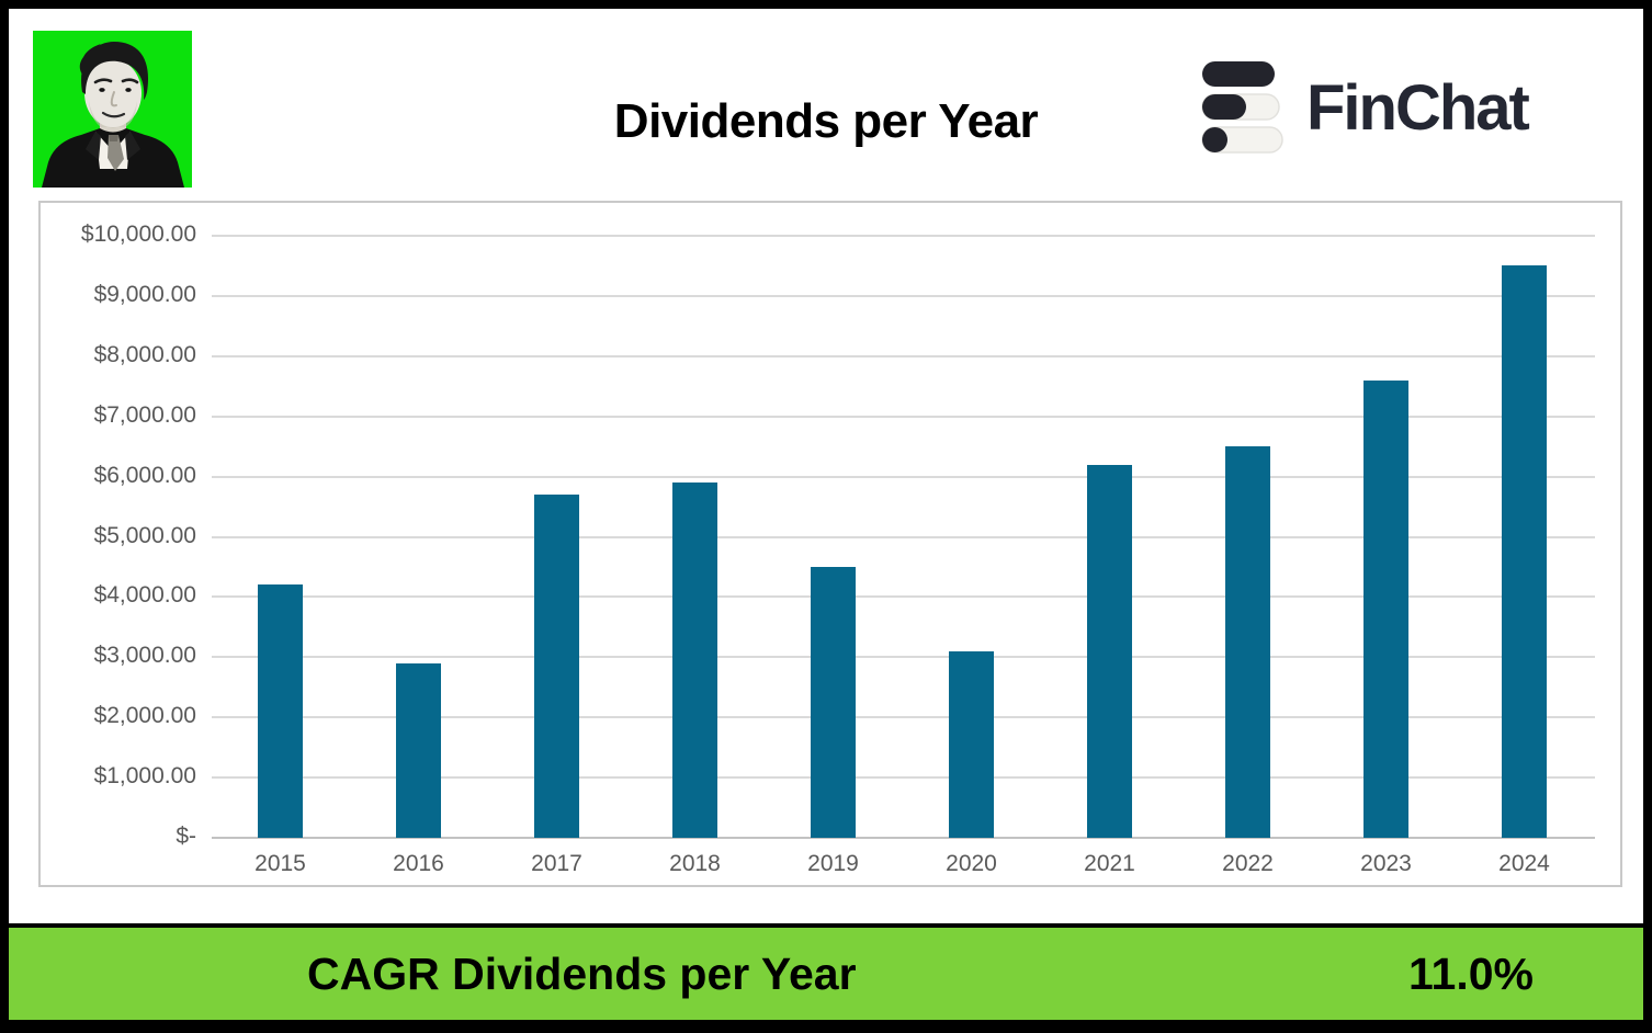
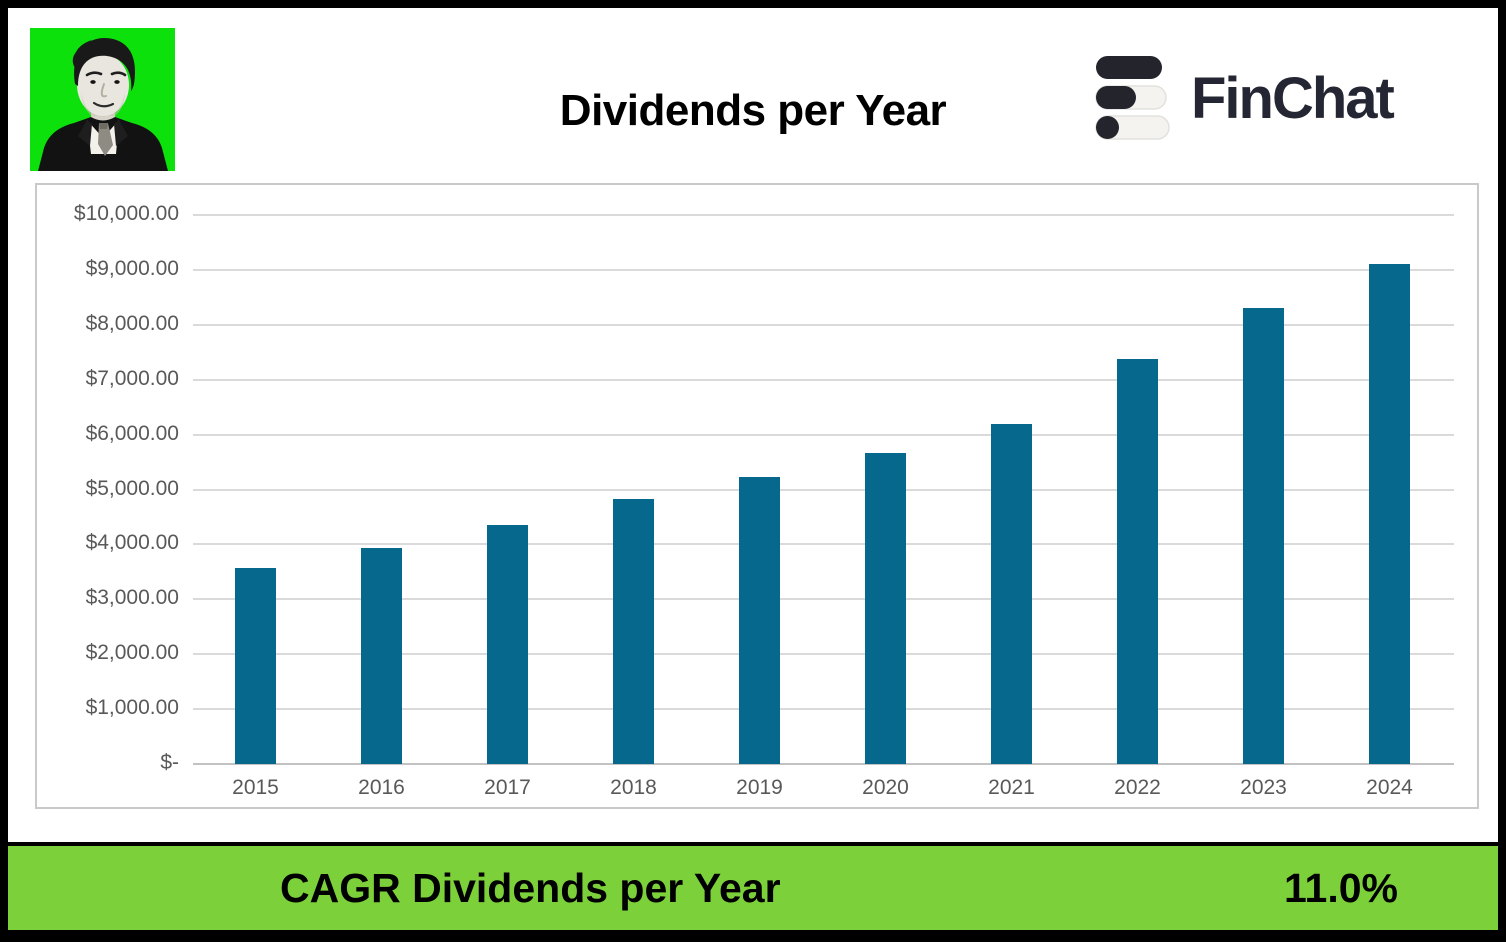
2015: $4200 -> $3600
2016: $2900 -> $3900
2017: $5700 -> $4400
2018: $5900 -> $4800
2019: $4500 -> $5200
2020: $3100 -> $5700
2022: $6500 -> $7400
2023: $7600 -> $8300
2024: $9500 -> $9100
